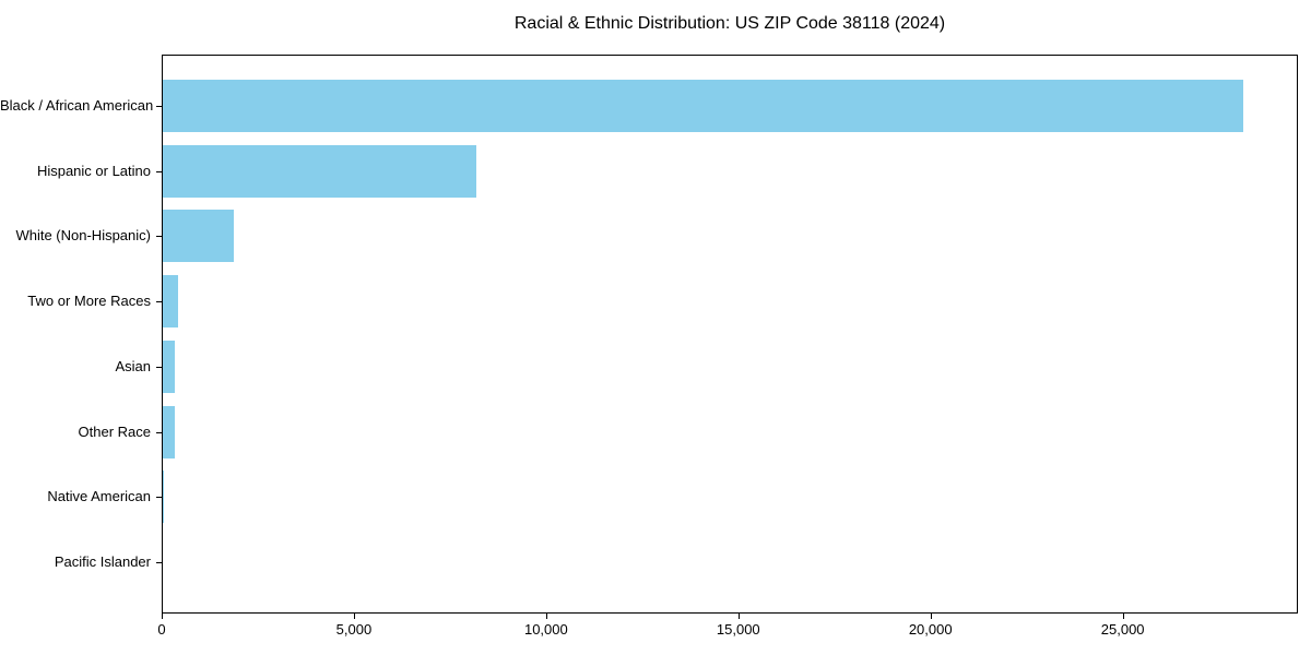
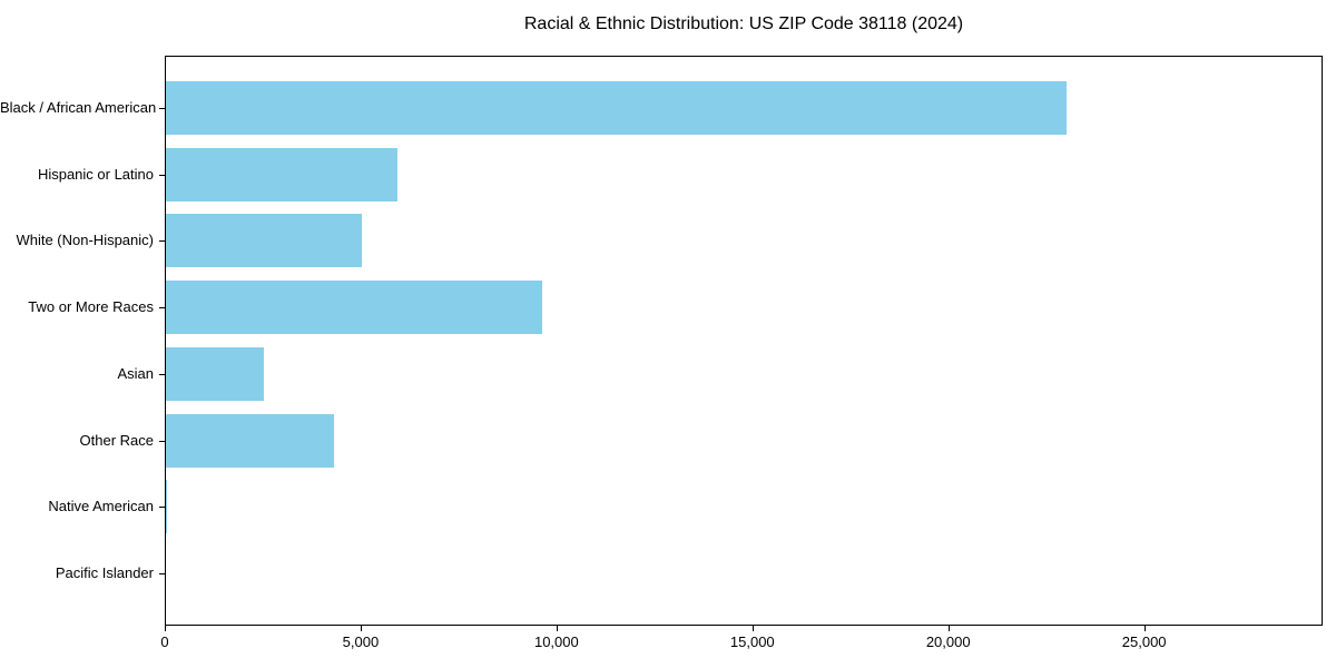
Black / African American: 28100 -> 23000
Hispanic or Latino: 8200 -> 5900
White (Non-Hispanic): 1800 -> 5000
Two or More Races: 400 -> 9600
Asian: 300 -> 2500
Other Race: 300 -> 4300
